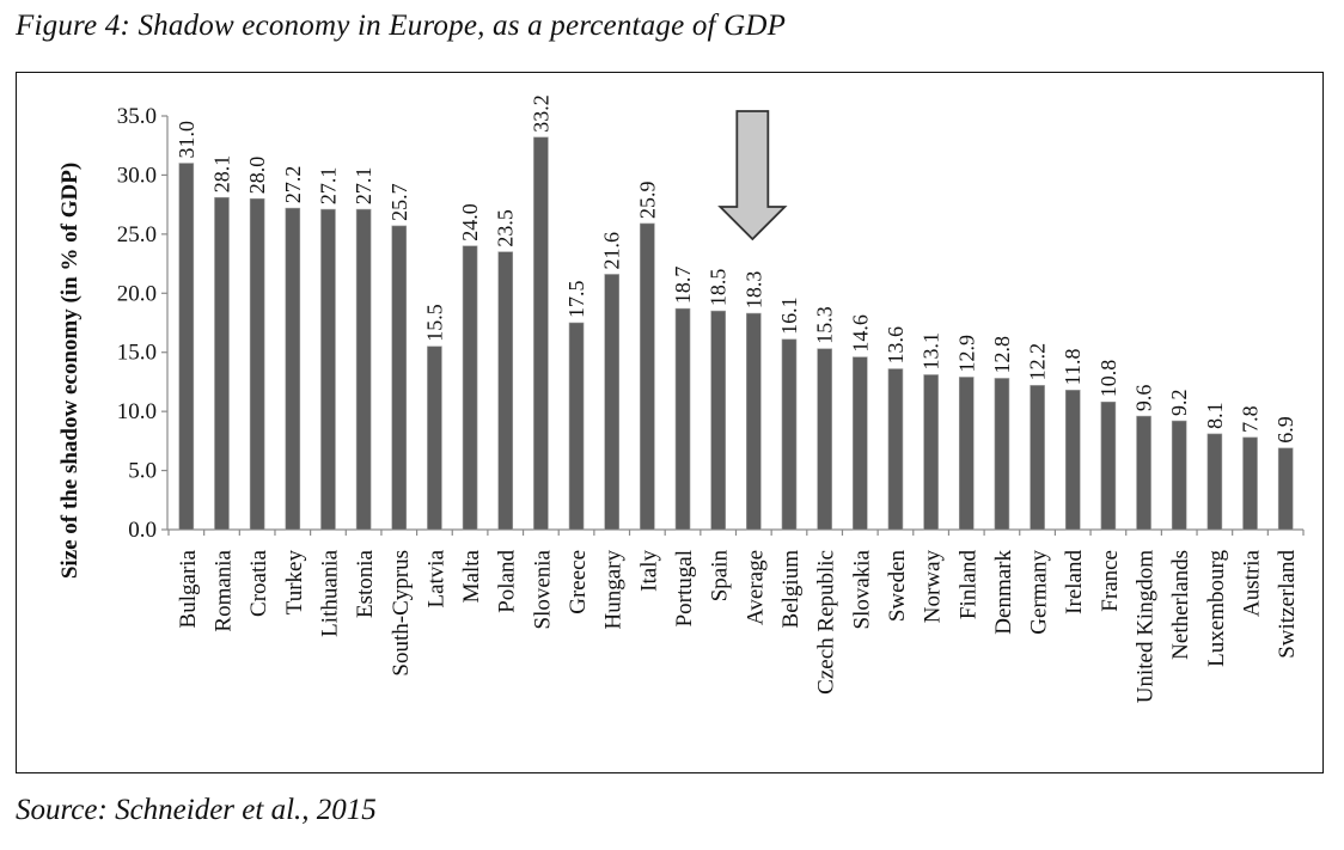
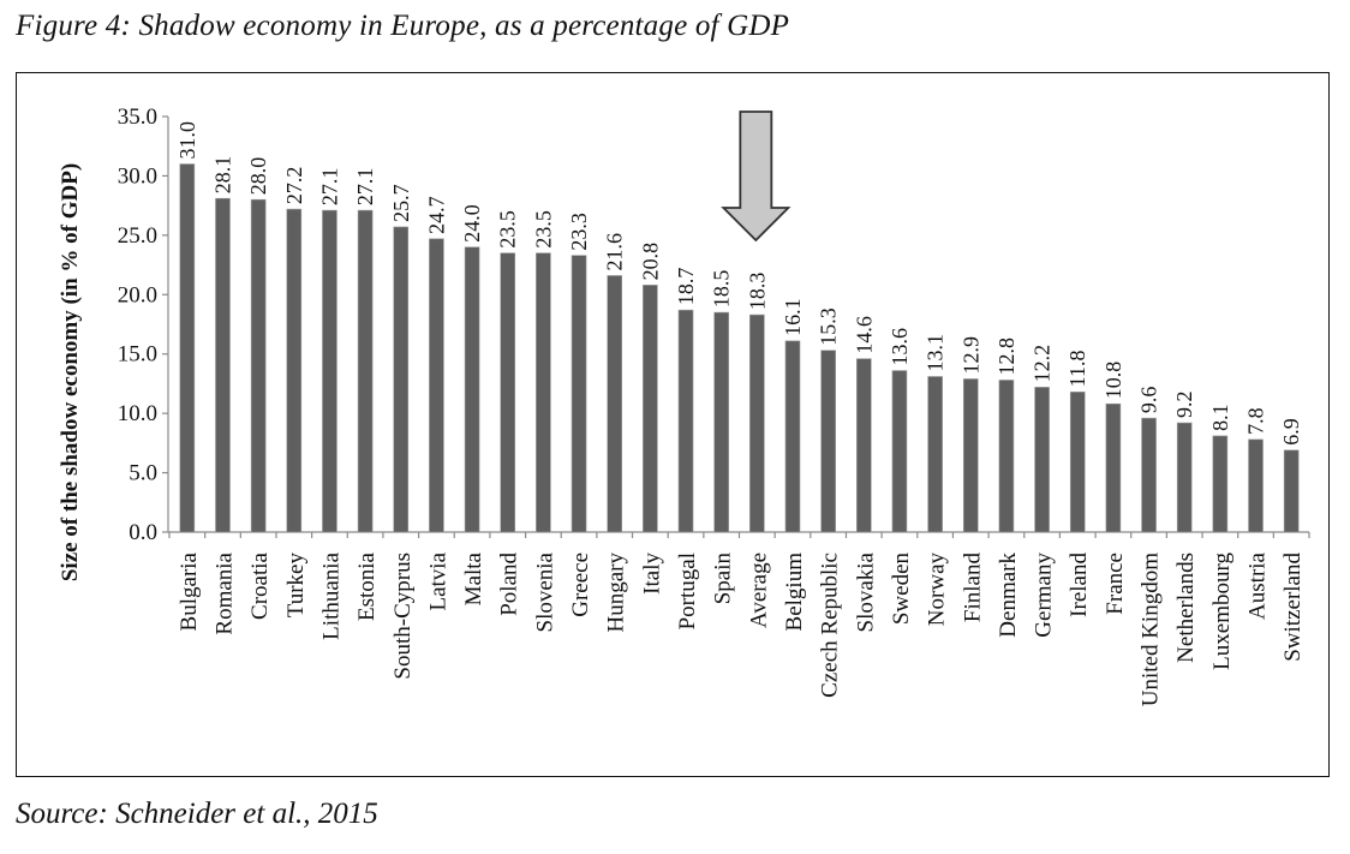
Latvia: 15.5 -> 24.7
Slovenia: 33.2 -> 23.5
Greece: 17.5 -> 23.3
Italy: 25.9 -> 20.8
